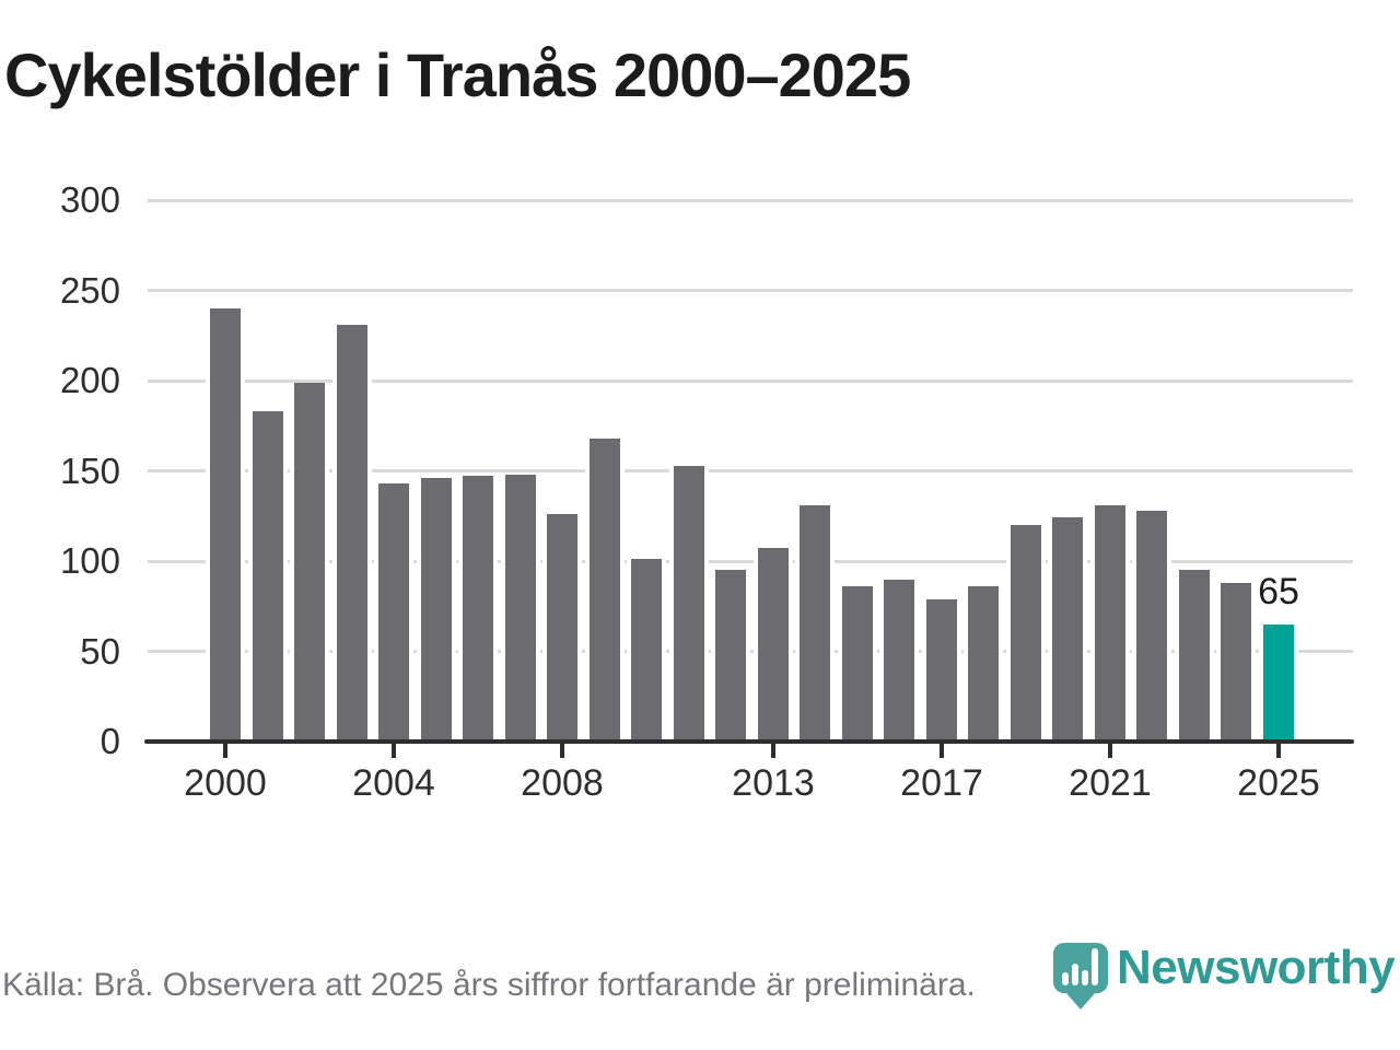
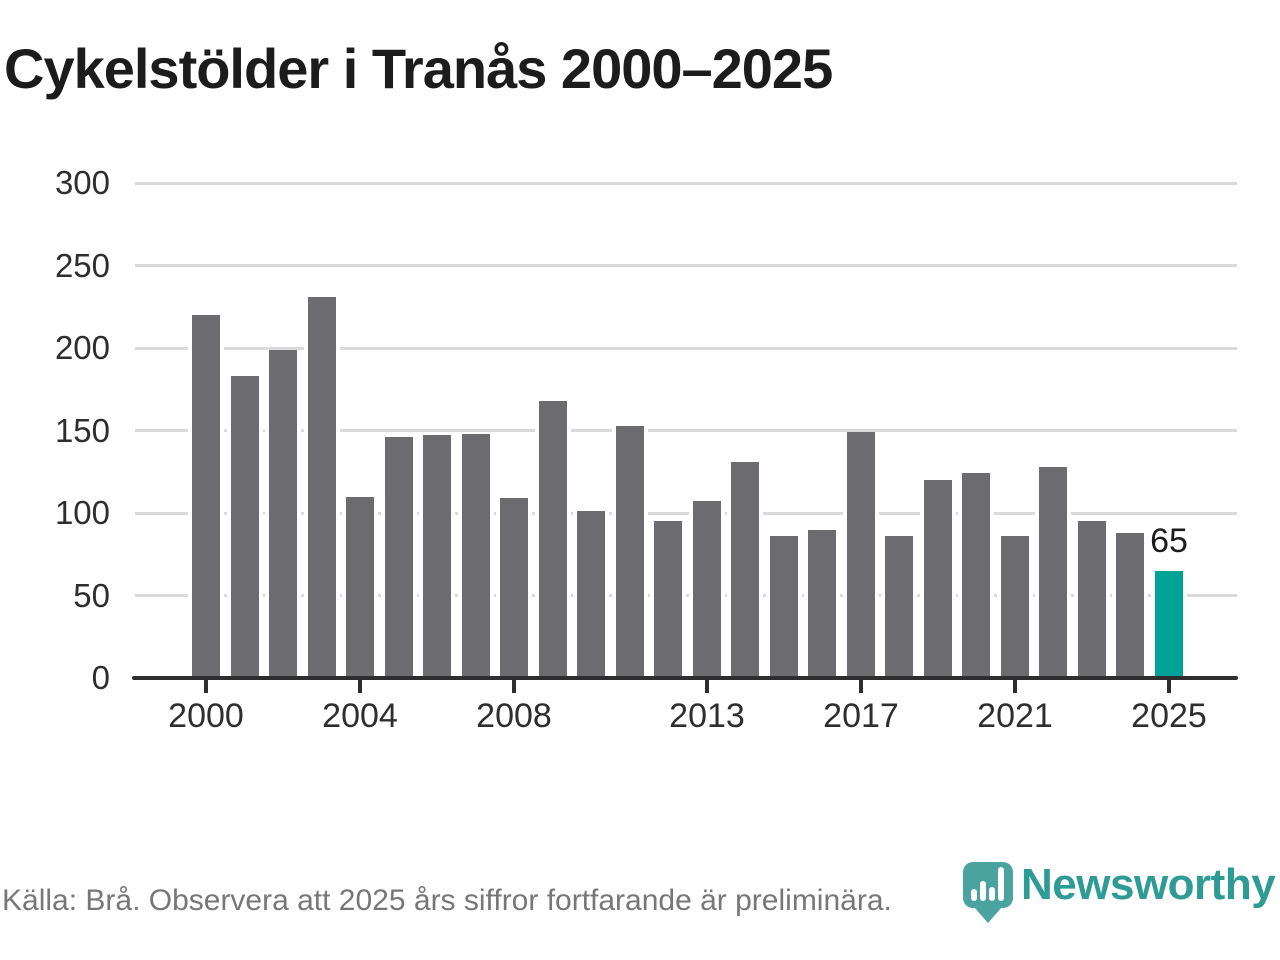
2000: 240 -> 220
2004: 143 -> 110
2008: 126 -> 109
2017: 79 -> 149
2021: 131 -> 86
